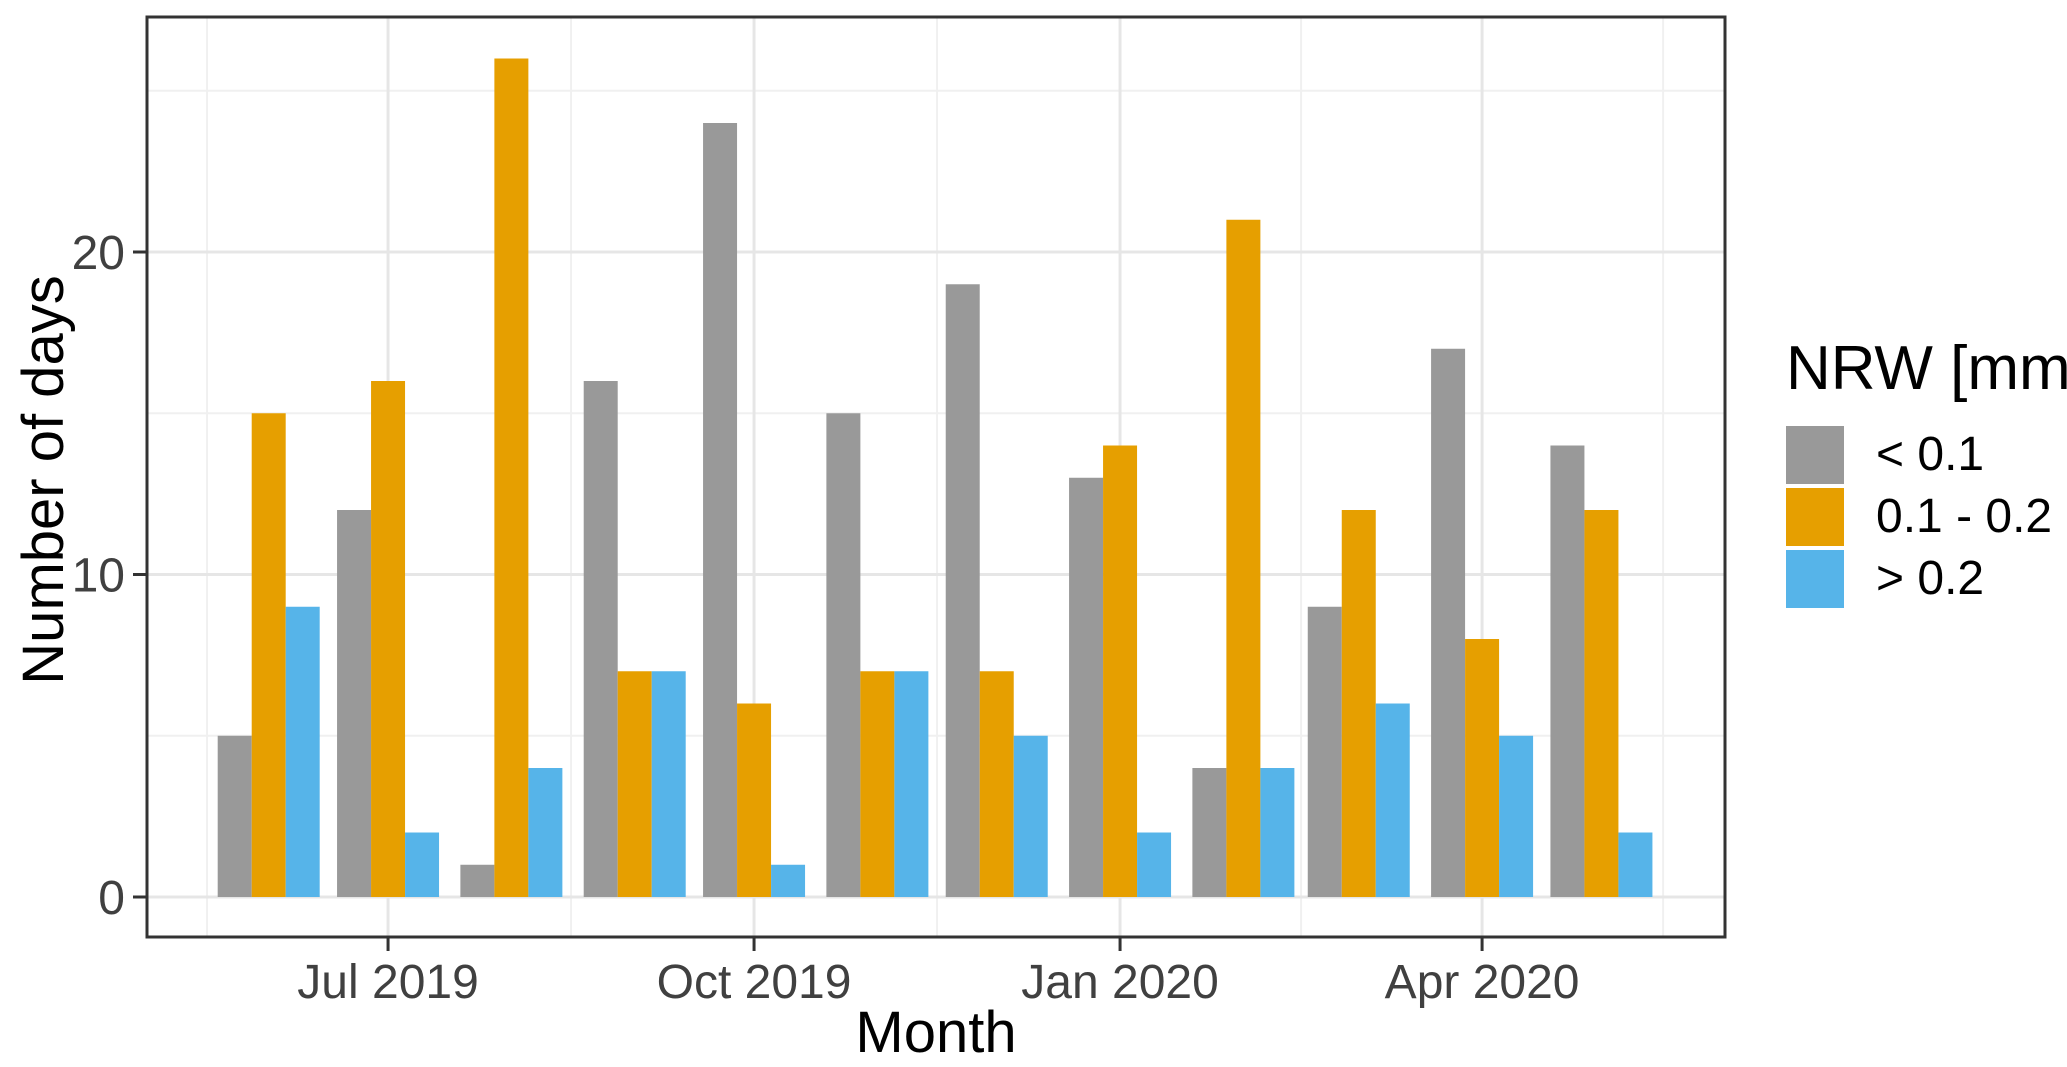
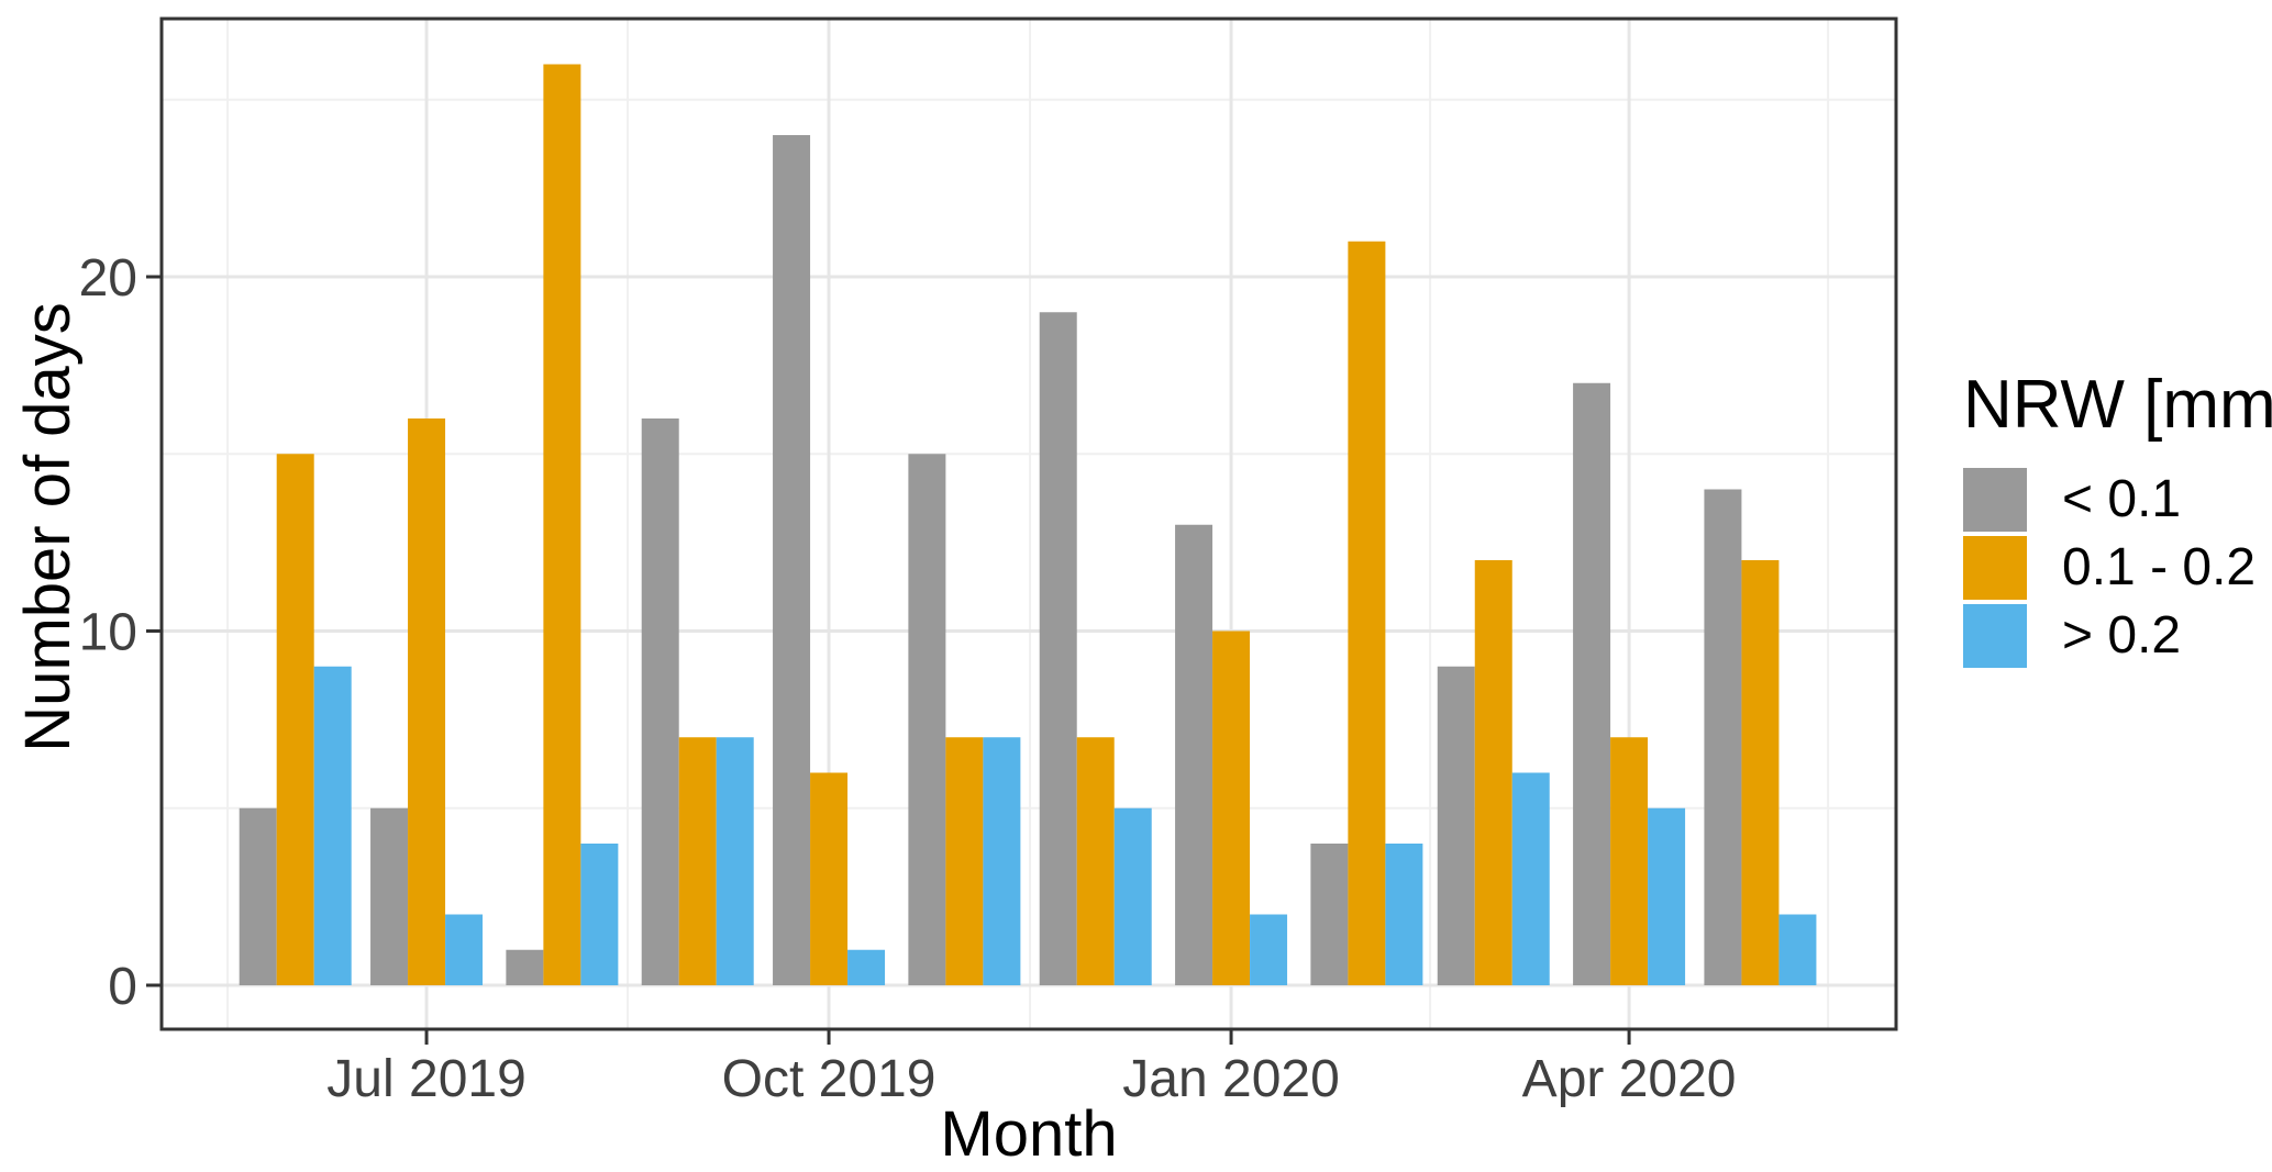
< 0.1/Jul 2019: 12 -> 5
0.1 - 0.2/Jan 2020: 14 -> 10
0.1 - 0.2/Apr 2020: 8 -> 7
